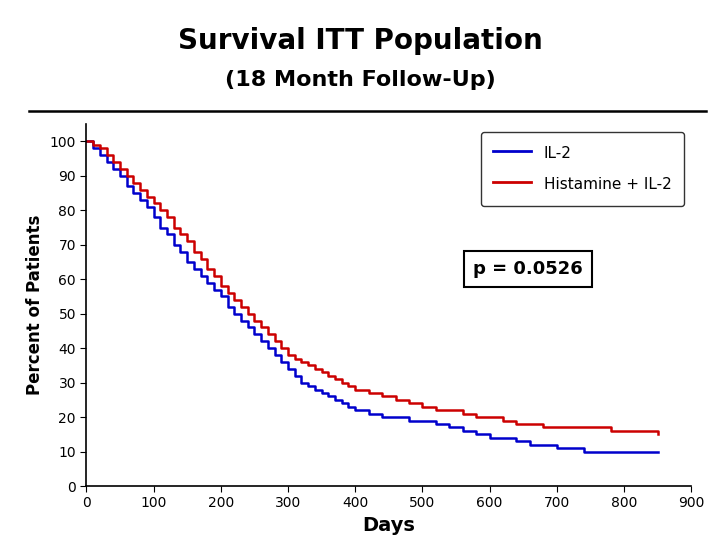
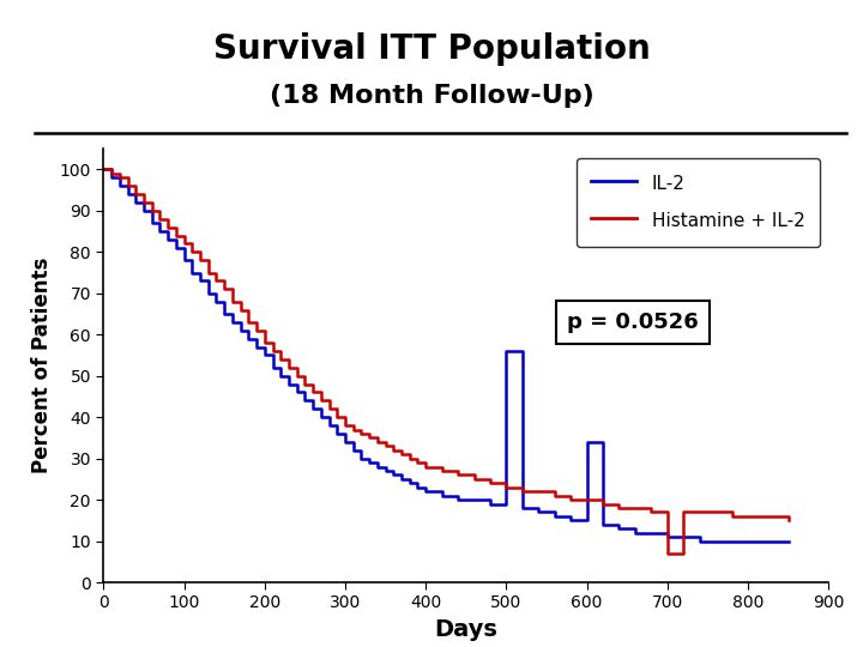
IL-2/500: 19 -> 56
IL-2/600: 14 -> 34
Histamine + IL-2/700: 17 -> 7
